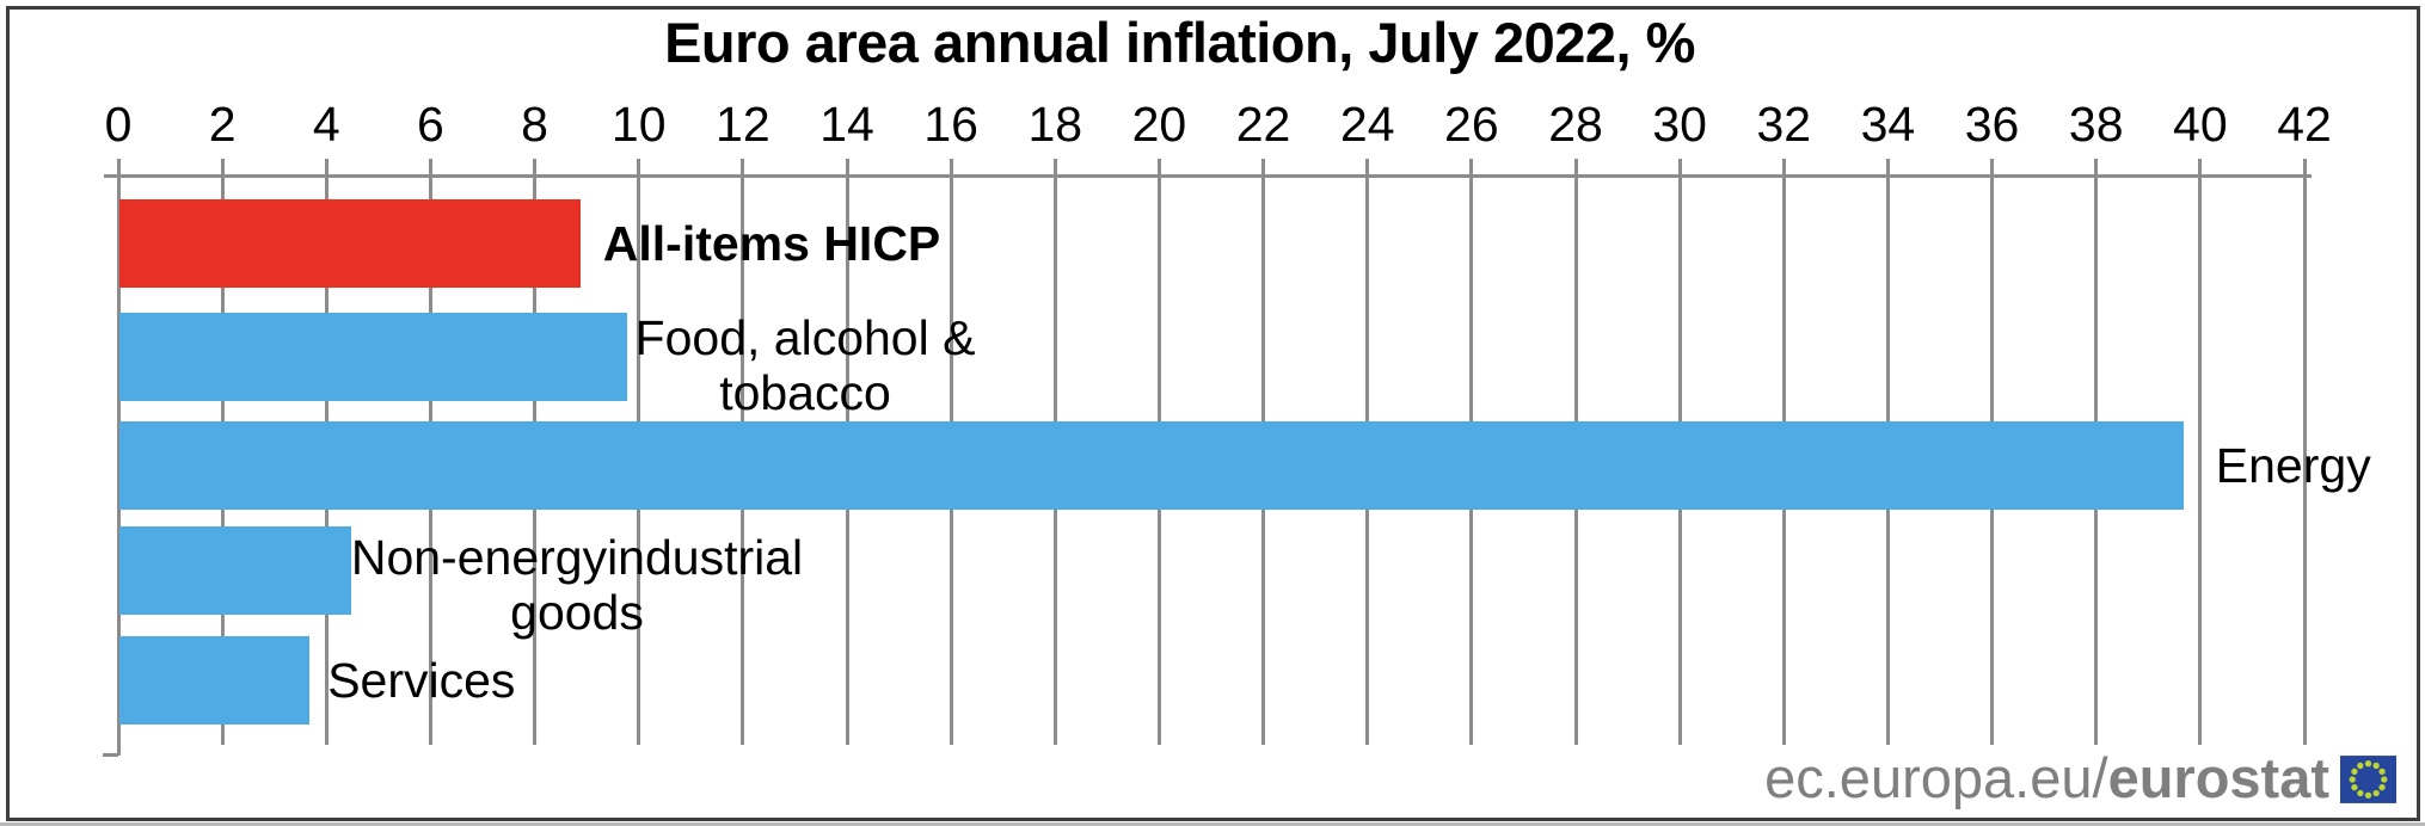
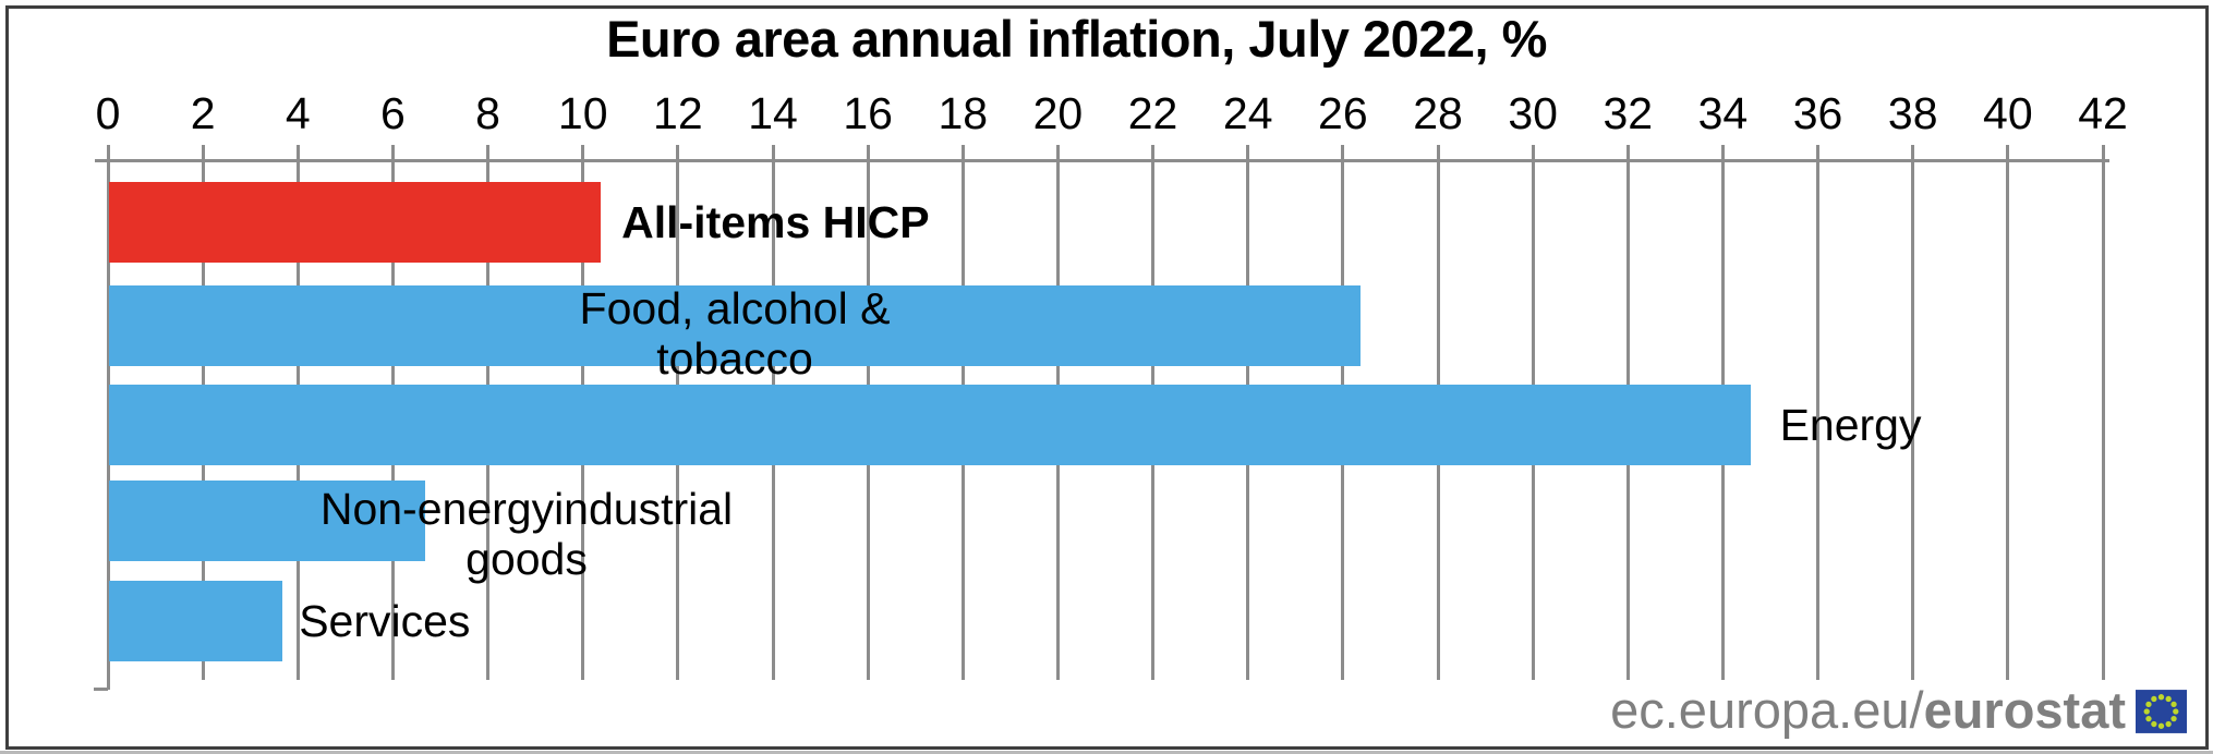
All-items HICP: 8.9 -> 10.4
Food, alcohol & tobacco: 9.8 -> 26.4
Energy: 39.7 -> 34.6
Non-energyindustrial goods: 4.5 -> 6.7
